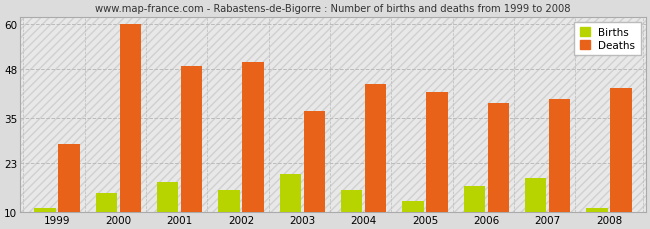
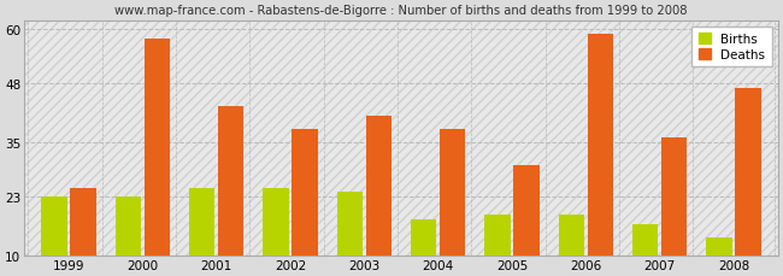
Births/1999: 11 -> 23
Deaths/1999: 28 -> 25
Births/2000: 15 -> 23
Deaths/2000: 60 -> 58
Births/2001: 18 -> 25
Deaths/2001: 49 -> 43
Births/2002: 16 -> 25
Deaths/2002: 50 -> 38
Births/2003: 20 -> 24
Deaths/2003: 37 -> 41
Births/2004: 16 -> 18
Deaths/2004: 44 -> 38
Births/2005: 13 -> 19
Deaths/2005: 42 -> 30
Births/2006: 17 -> 19
Deaths/2006: 39 -> 59
Births/2007: 19 -> 17
Deaths/2007: 40 -> 36
Births/2008: 11 -> 14
Deaths/2008: 43 -> 47
